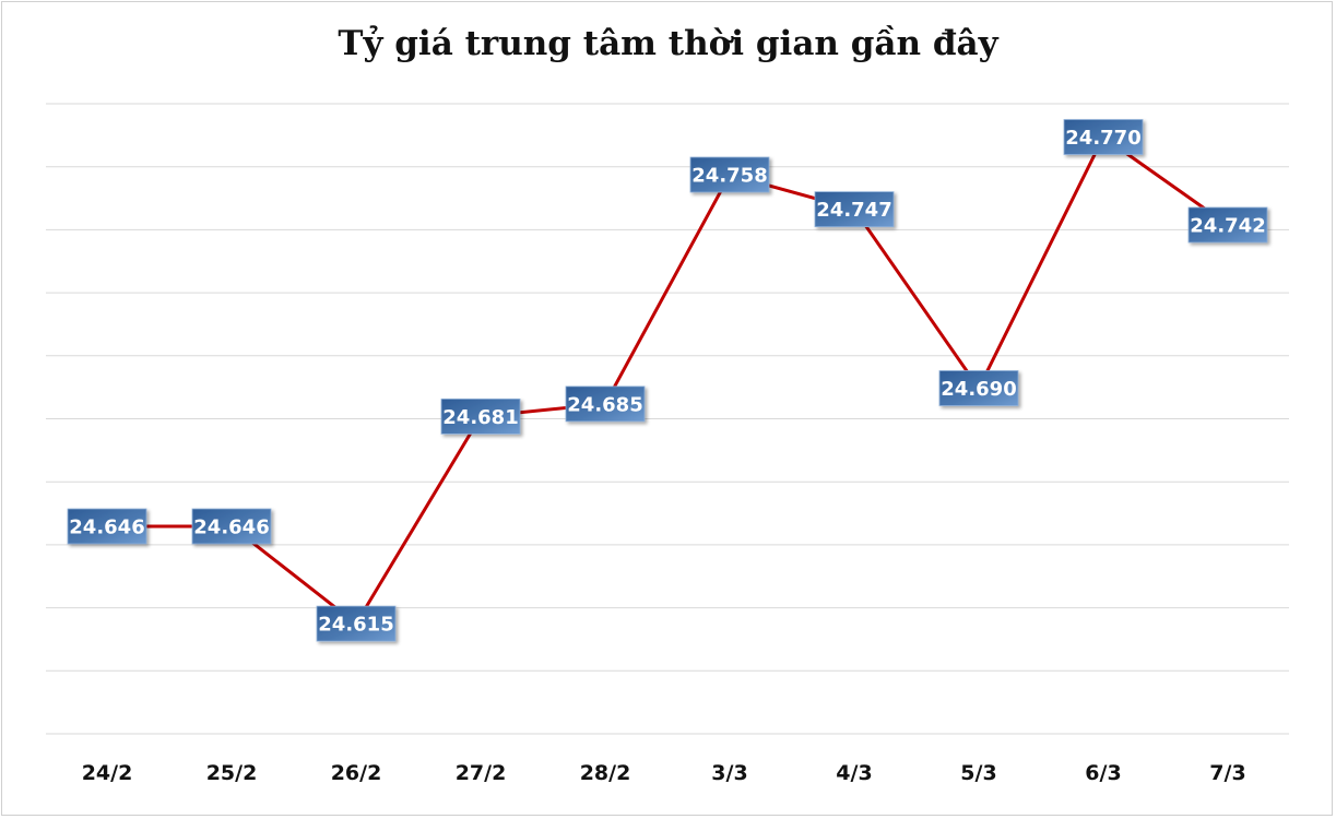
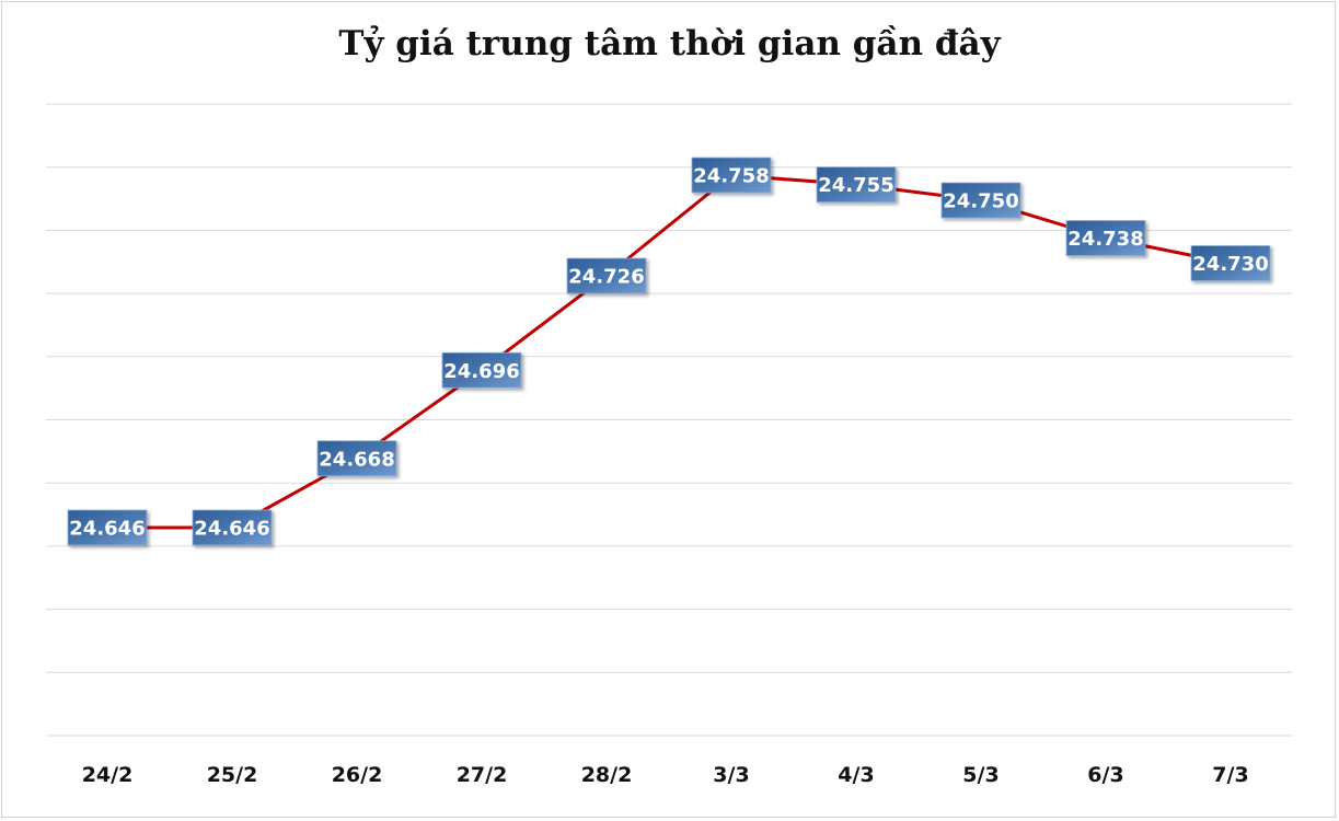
26/2: 24.615 -> 24.668
27/2: 24.681 -> 24.696
28/2: 24.685 -> 24.726
4/3: 24.747 -> 24.755
5/3: 24.690 -> 24.750
6/3: 24.770 -> 24.738
7/3: 24.742 -> 24.730
